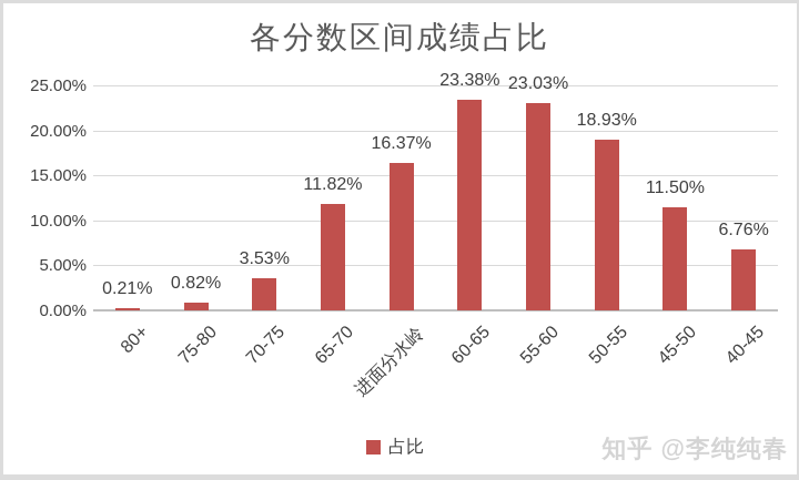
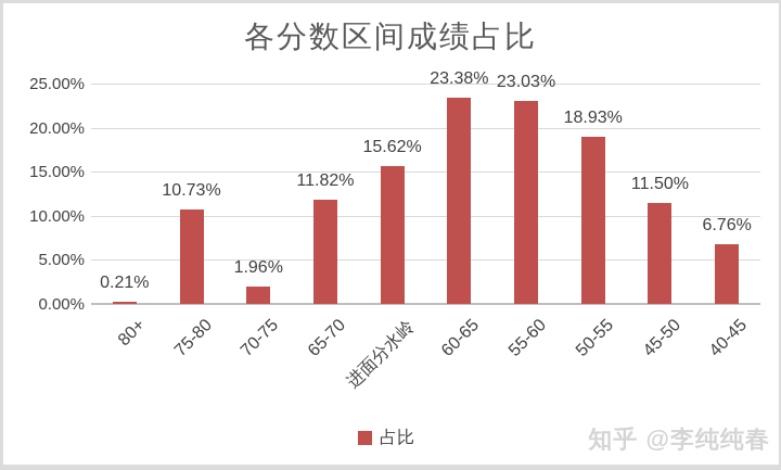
75-80: 0.82% -> 10.73%
70-75: 3.53% -> 1.96%
进面分水岭: 16.37% -> 15.62%
